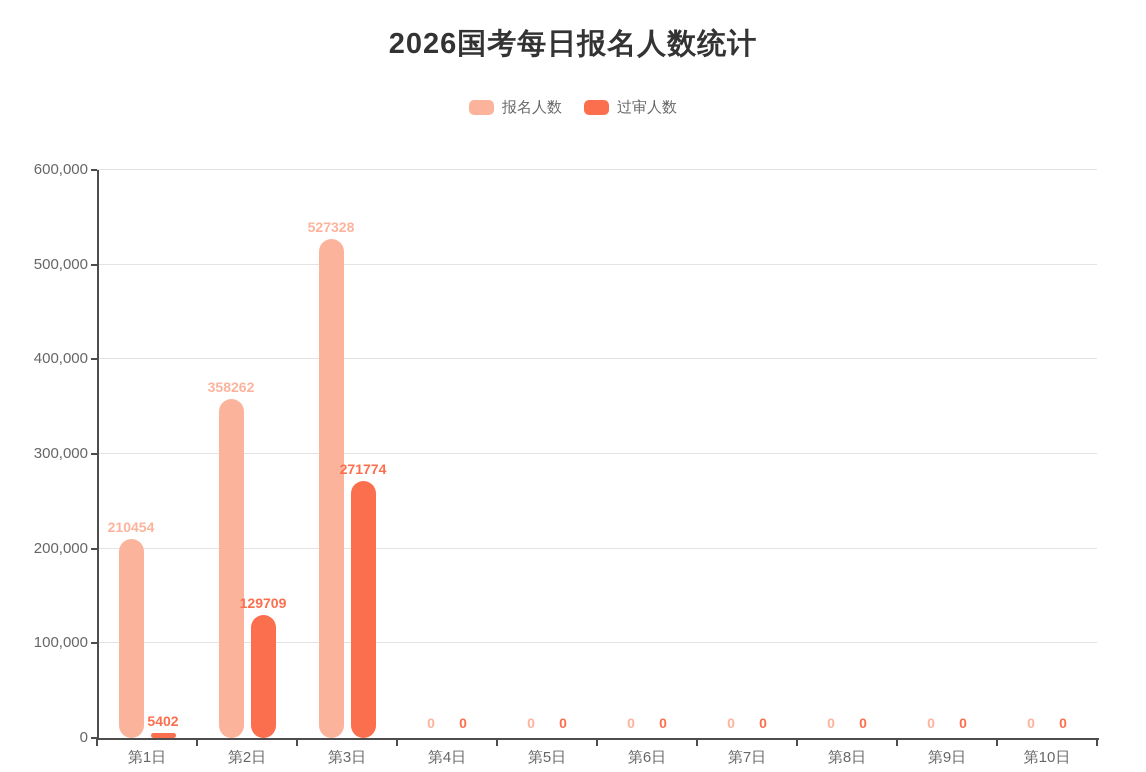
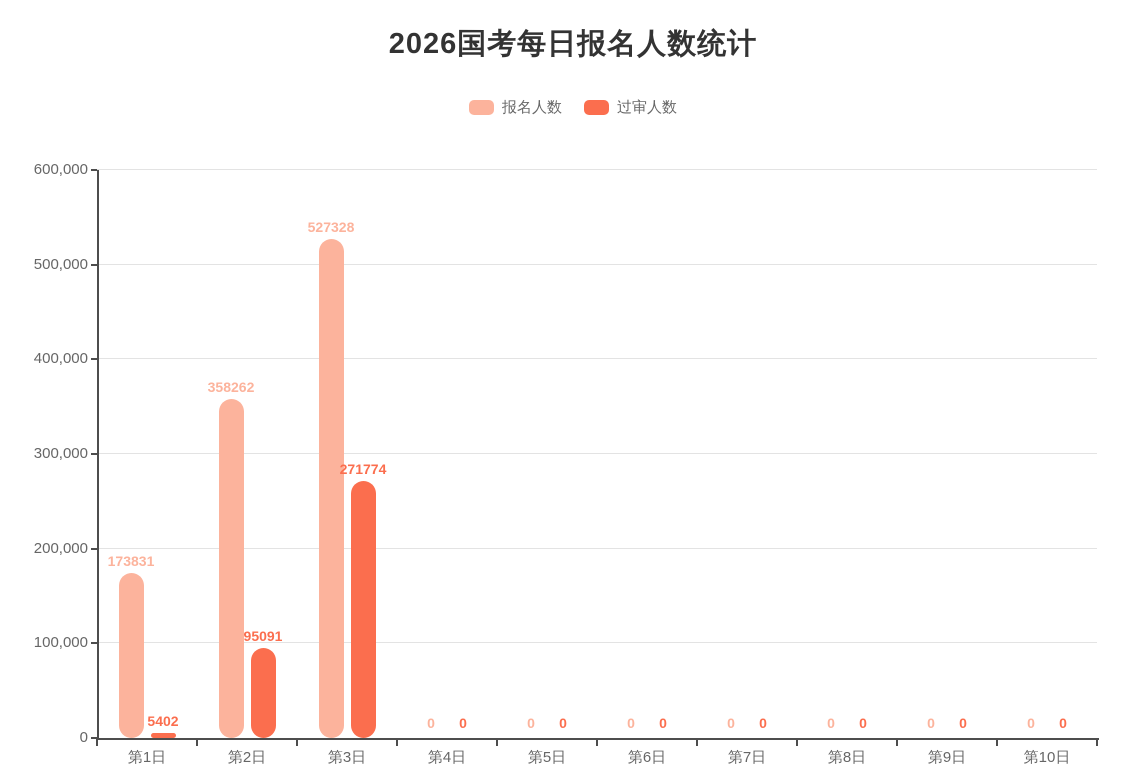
报名人数/第1日: 210454 -> 173831
过审人数/第2日: 129709 -> 95091
